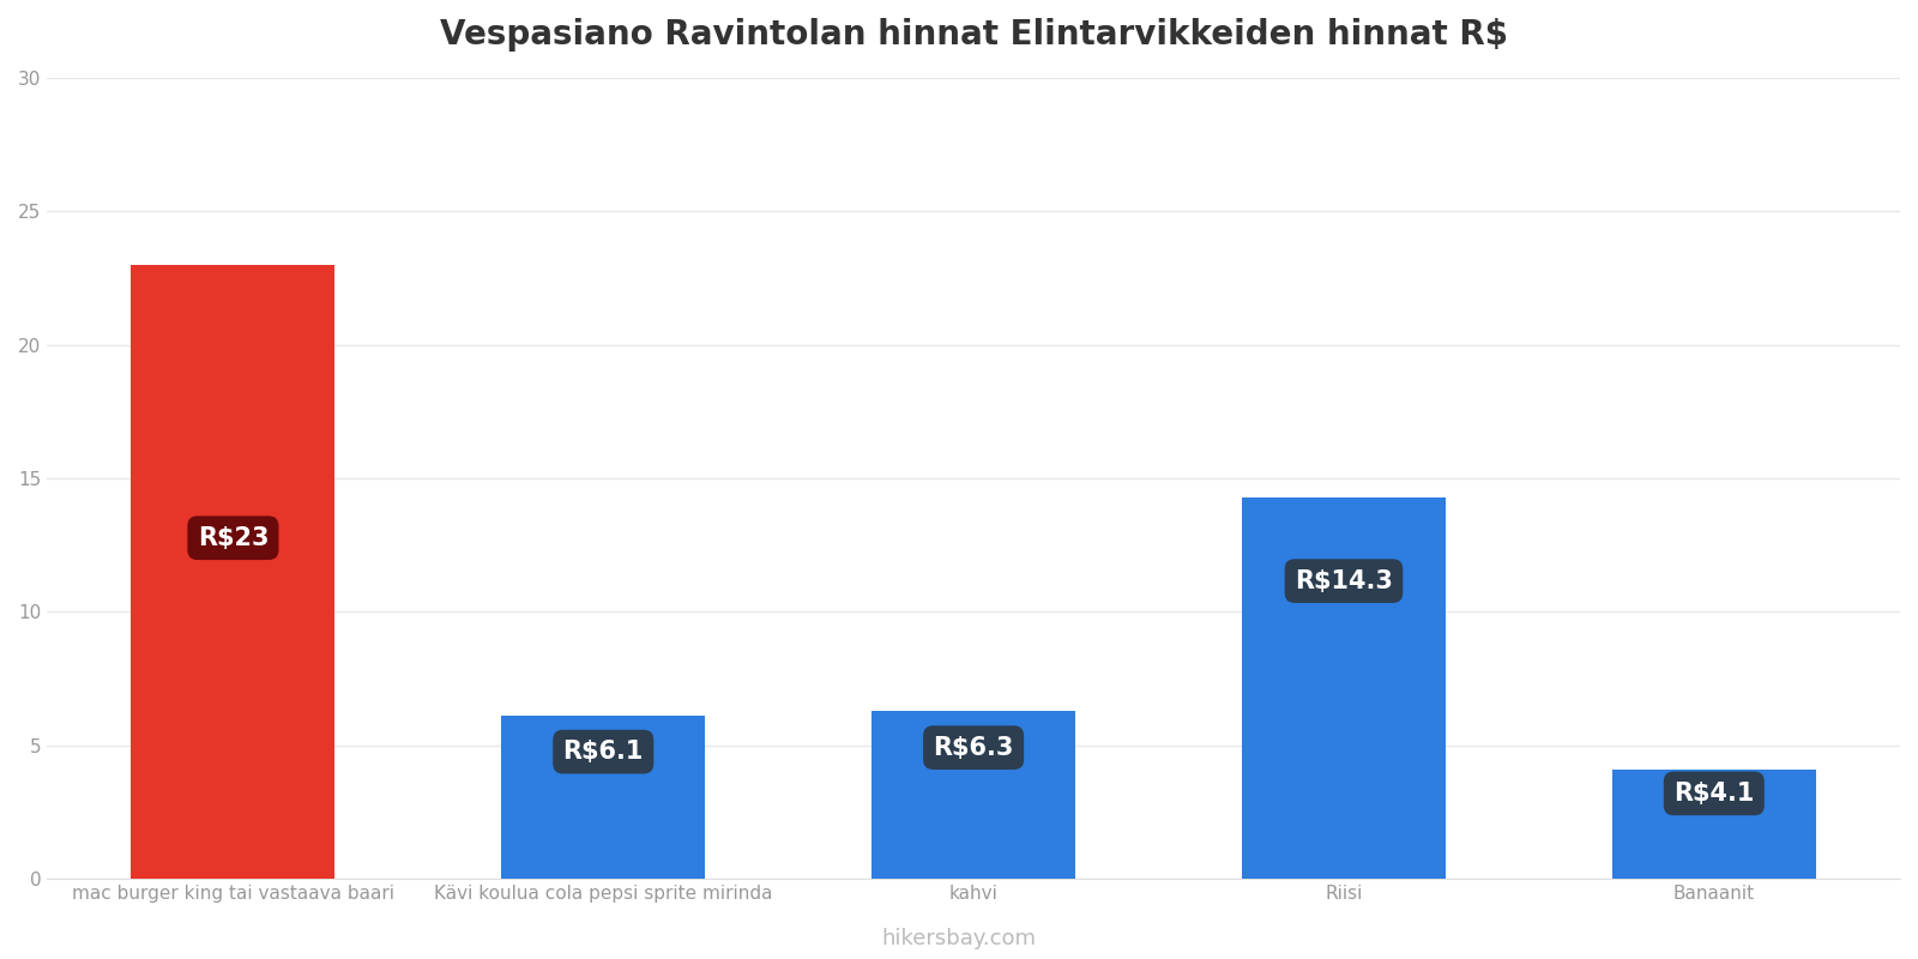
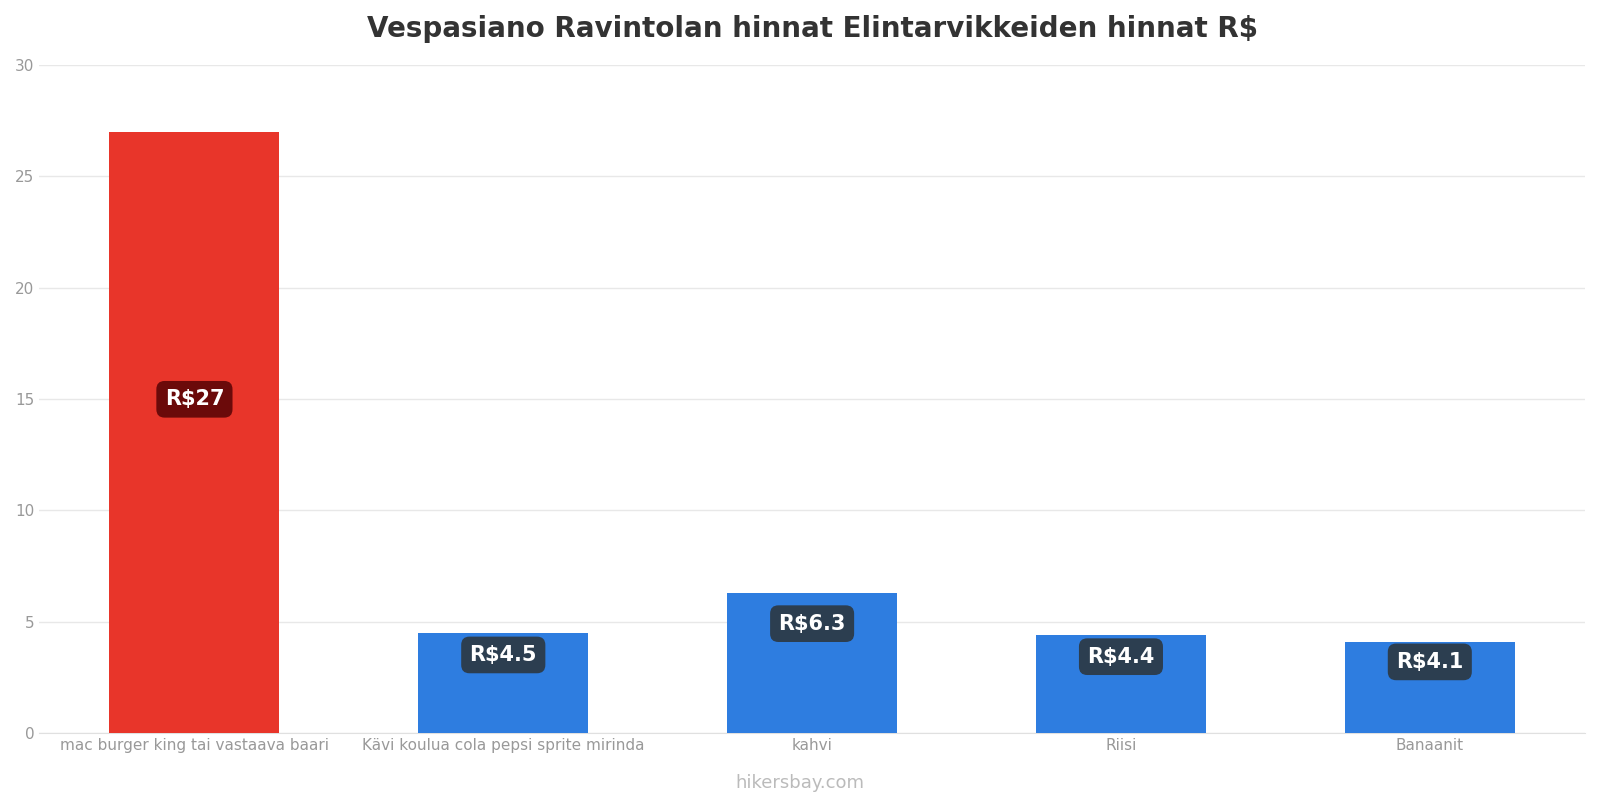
mac burger king tai vastaava baari: R$23 -> R$27
Kävi koulua cola pepsi sprite mirinda: R$6.1 -> R$4.5
Riisi: R$14.3 -> R$4.4
